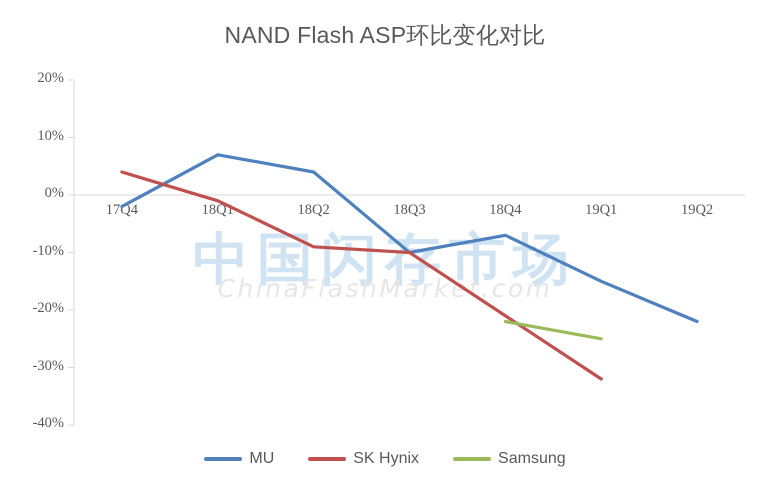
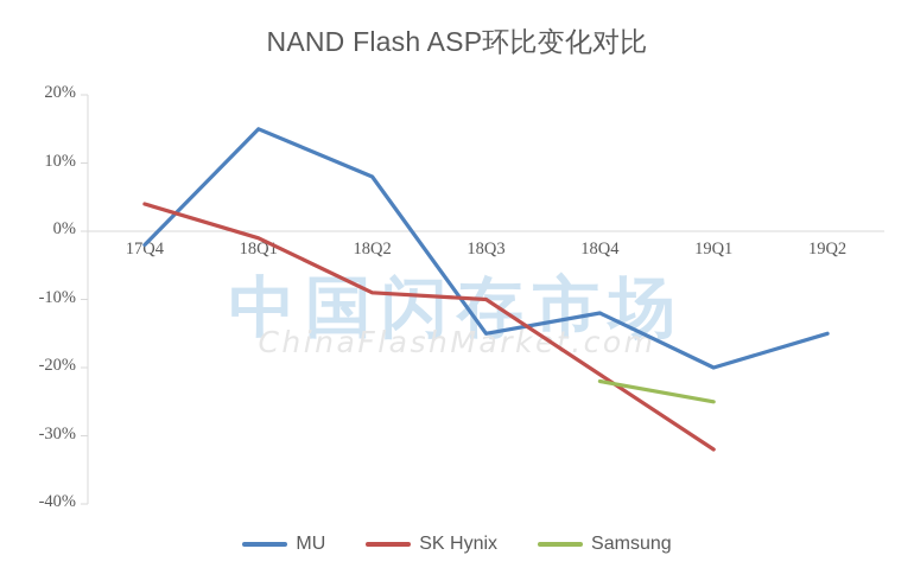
MU/18Q1: 7% -> 15%
MU/18Q2: 4% -> 8%
MU/18Q3: -10% -> -15%
MU/18Q4: -7% -> -12%
MU/19Q1: -15% -> -20%
MU/19Q2: -22% -> -15%
